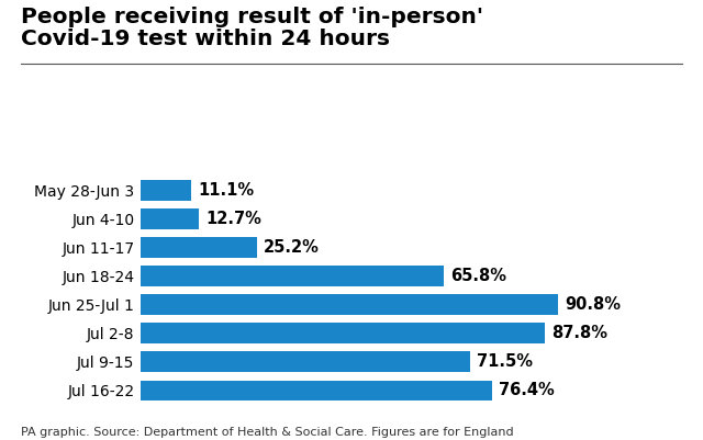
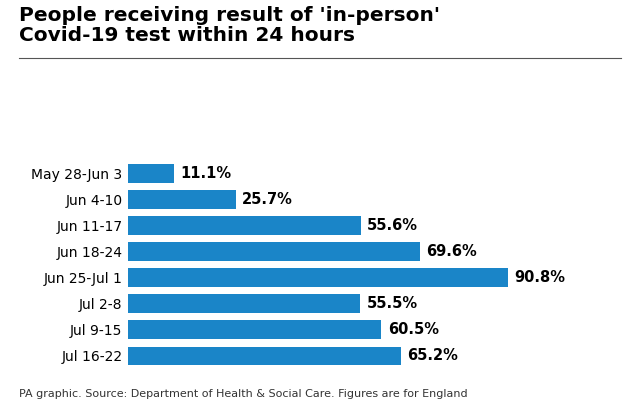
Jun 4-10: 12.7% -> 25.7%
Jun 11-17: 25.2% -> 55.6%
Jun 18-24: 65.8% -> 69.6%
Jul 2-8: 87.8% -> 55.5%
Jul 9-15: 71.5% -> 60.5%
Jul 16-22: 76.4% -> 65.2%
